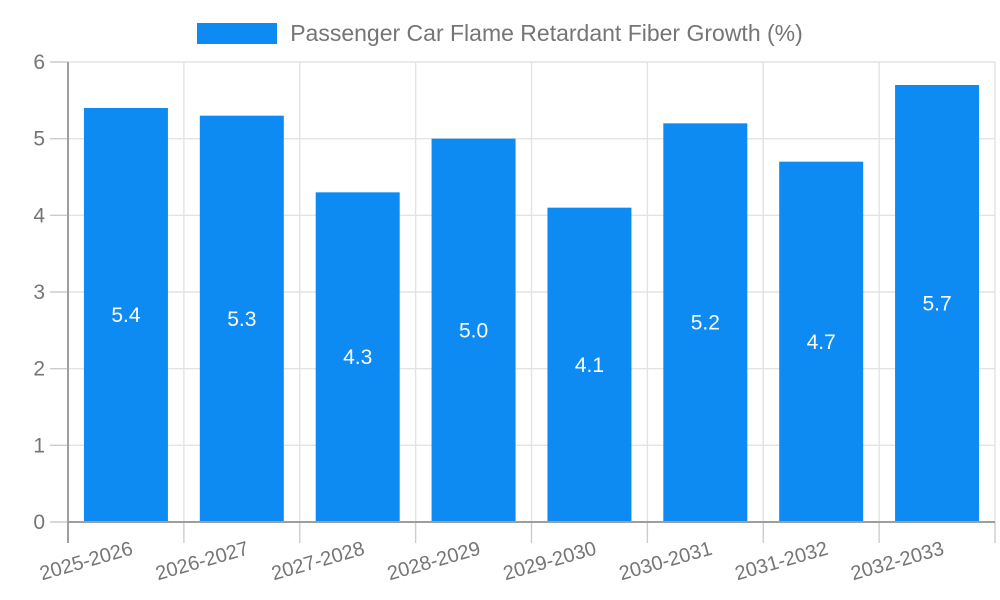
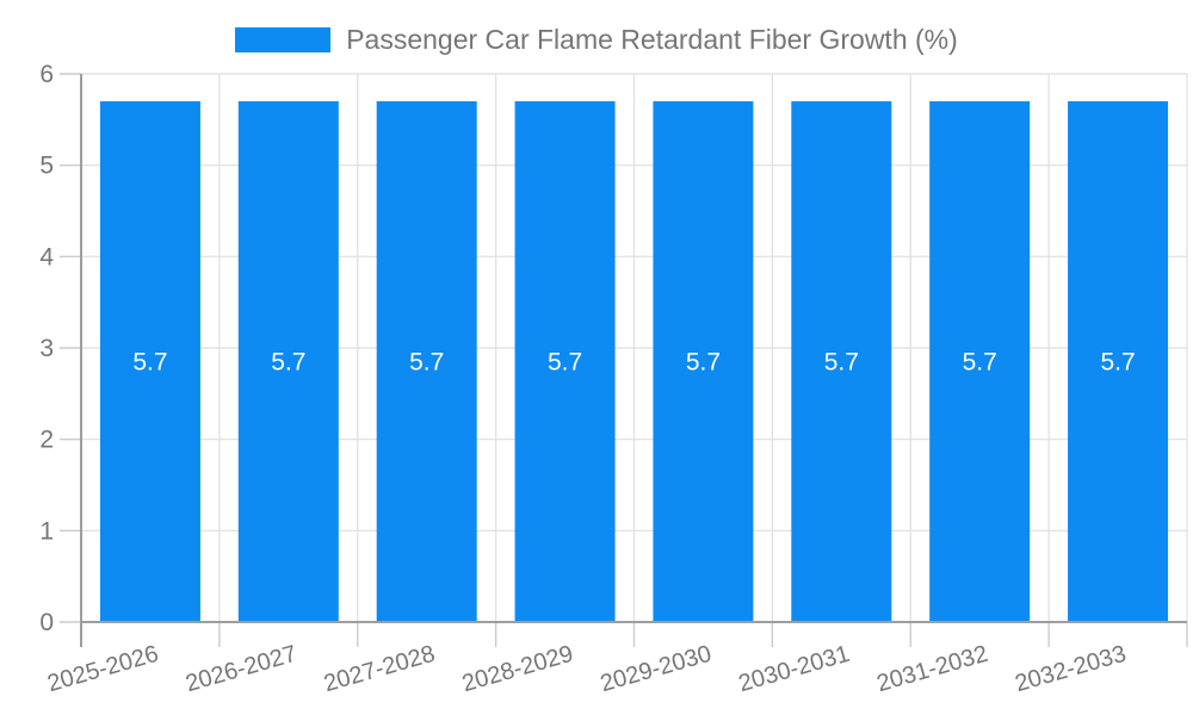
2025-2026: 5.4 -> 5.7
2026-2027: 5.3 -> 5.7
2027-2028: 4.3 -> 5.7
2028-2029: 5.0 -> 5.7
2029-2030: 4.1 -> 5.7
2030-2031: 5.2 -> 5.7
2031-2032: 4.7 -> 5.7
